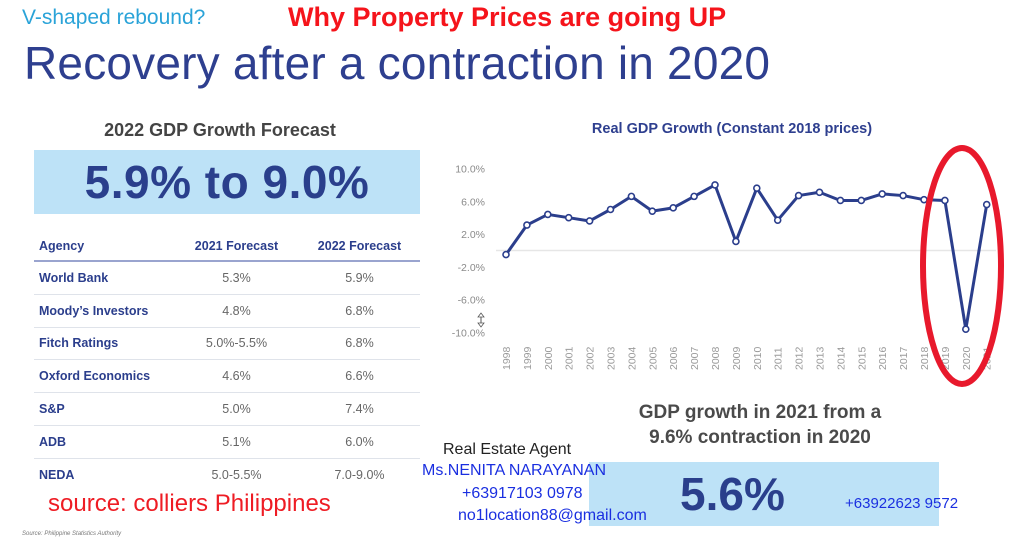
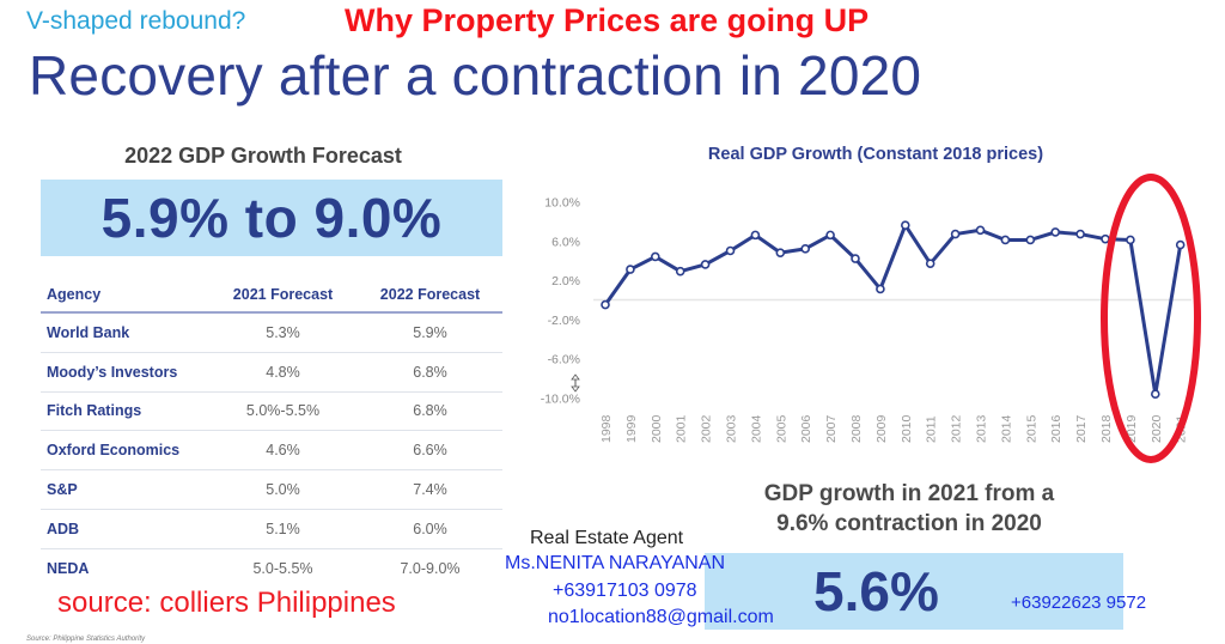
2001: 4% -> 3%
2008: 8% -> 4%
